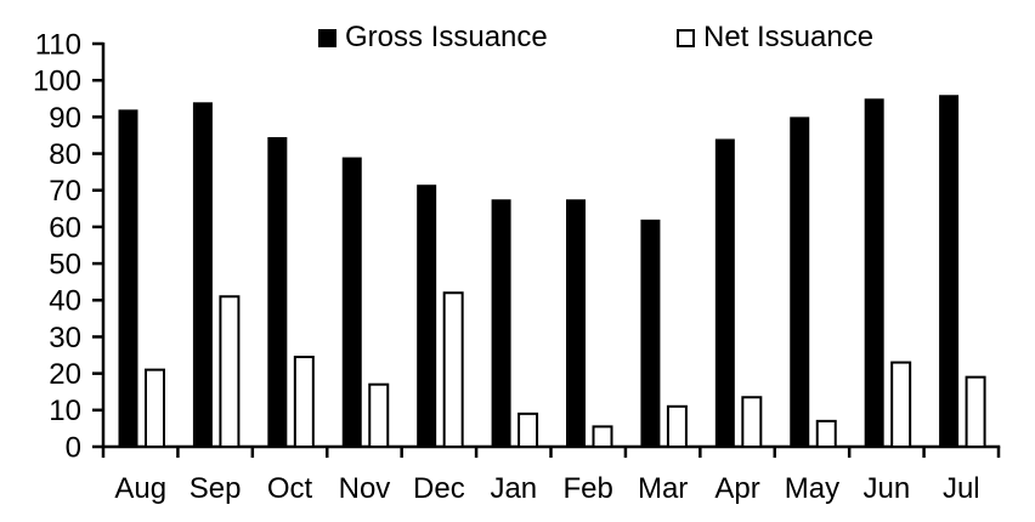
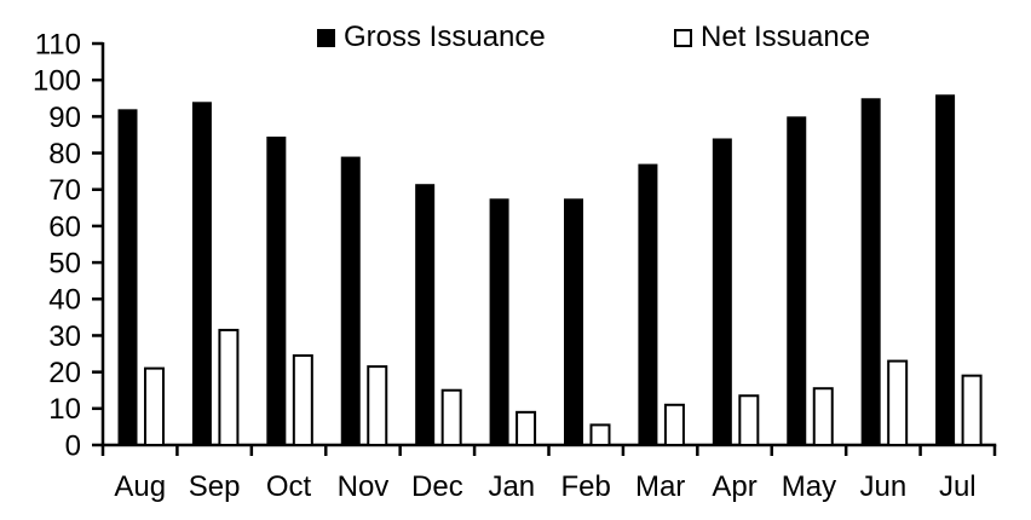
Net Issuance/Sep: 41 -> 32
Net Issuance/Nov: 17 -> 22
Net Issuance/Dec: 42 -> 15
Gross Issuance/Mar: 62 -> 77
Net Issuance/May: 7 -> 16
